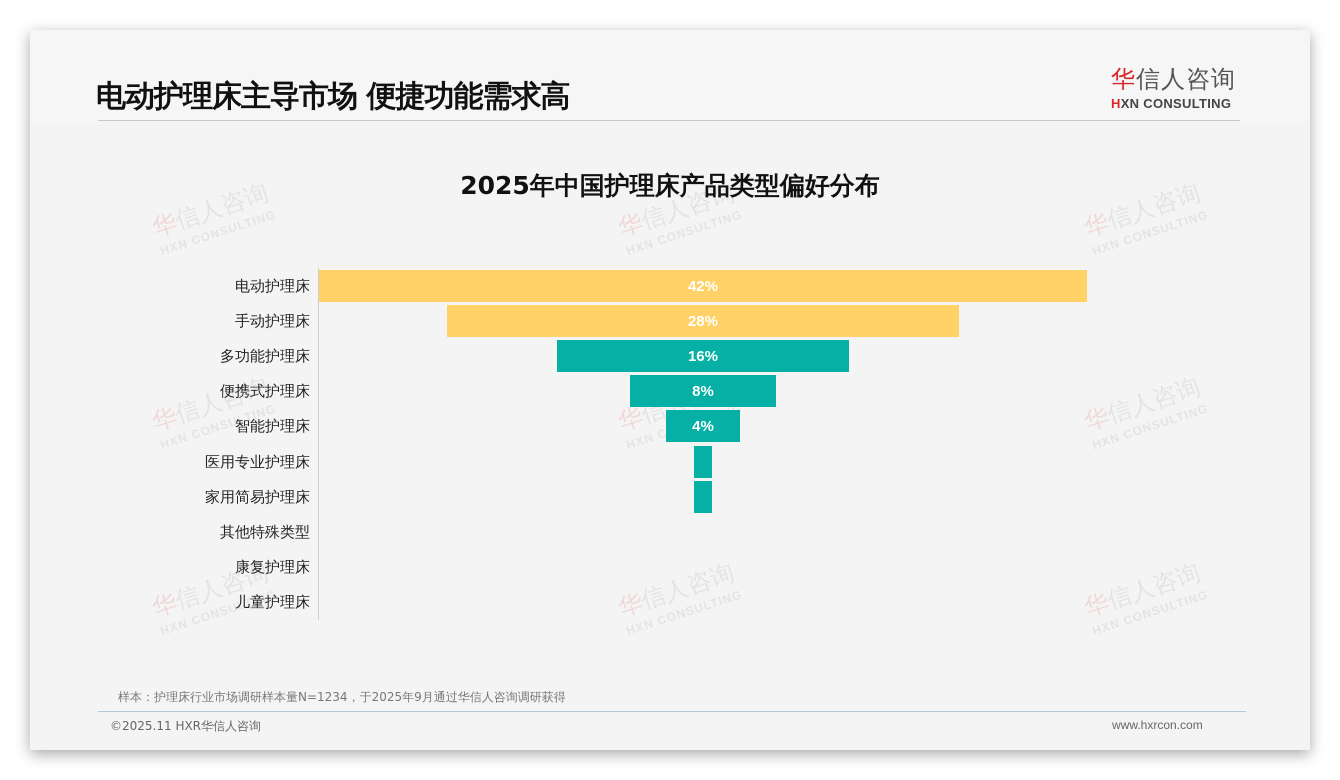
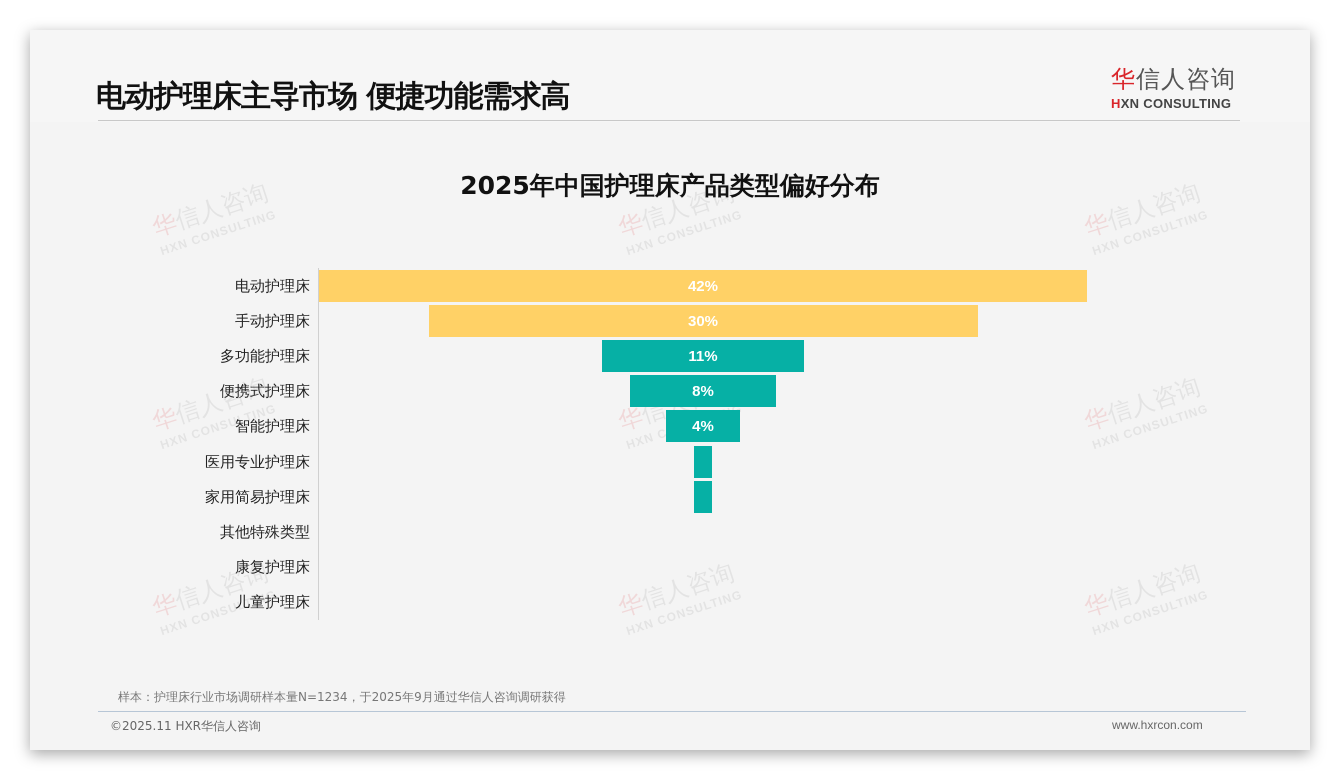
手动护理床: 28% -> 30%
多功能护理床: 16% -> 11%
